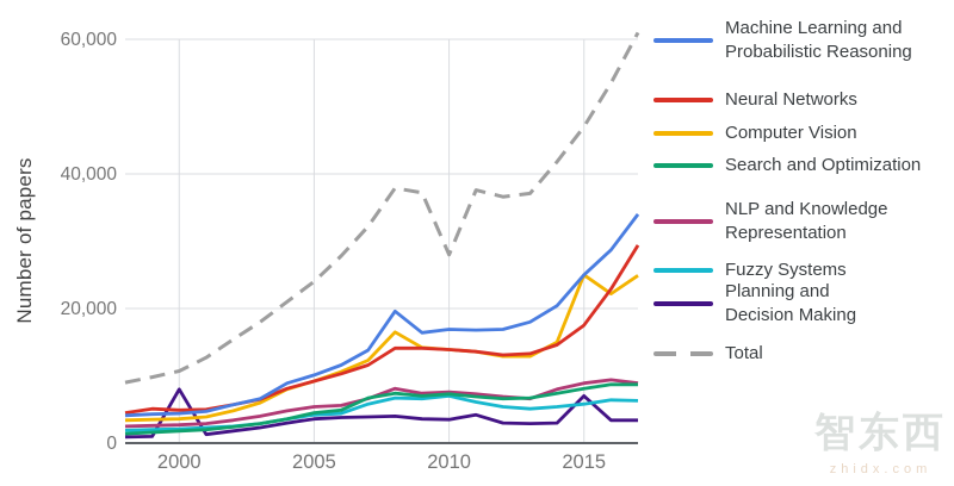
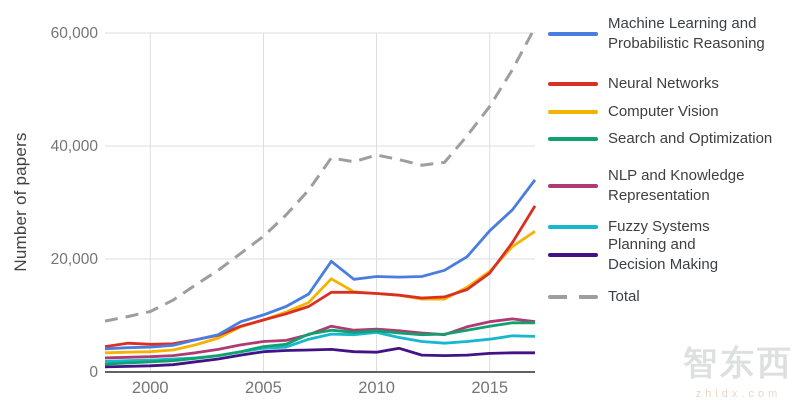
Planning and Decision Making/2000: 8000 -> 1000
Total/2010: 28000 -> 38000
Computer Vision/2015: 25000 -> 18000
Planning and Decision Making/2015: 7000 -> 3000
